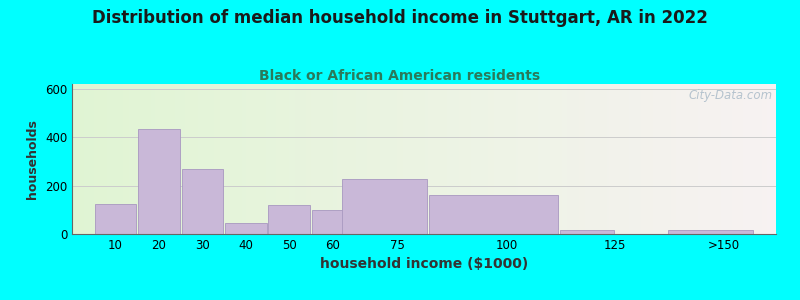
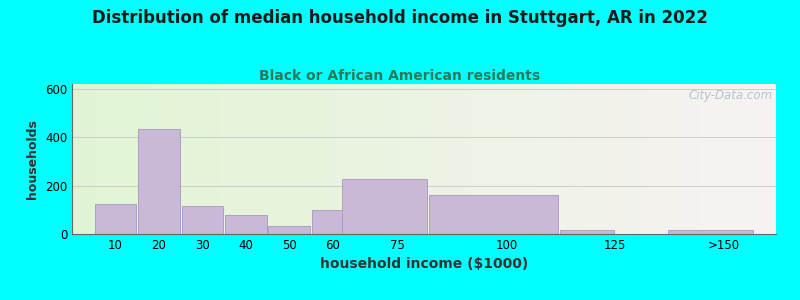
30: 270 -> 115
40: 45 -> 80
50: 120 -> 32
